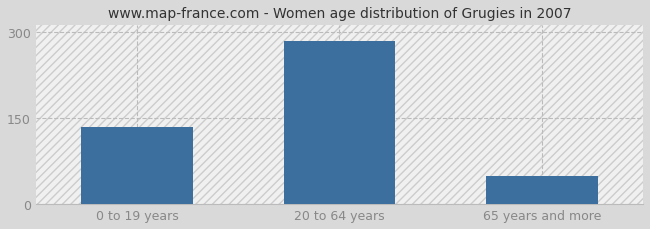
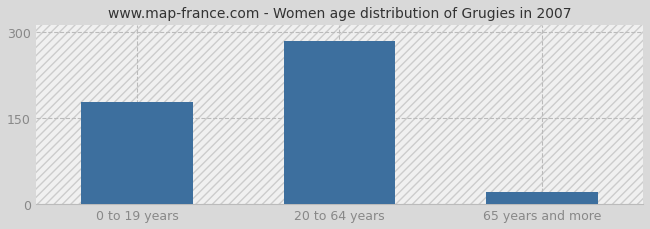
0 to 19 years: 135 -> 178
65 years and more: 50 -> 22
